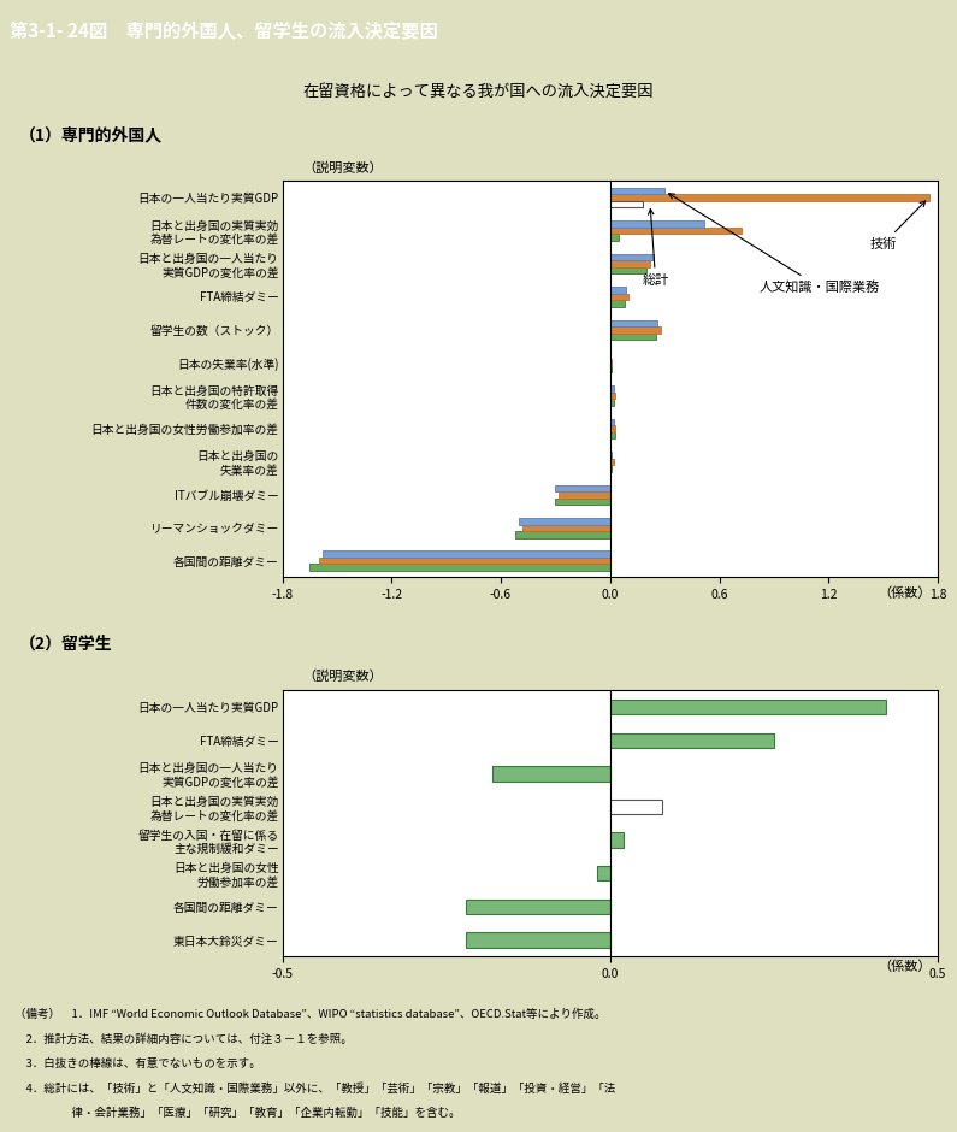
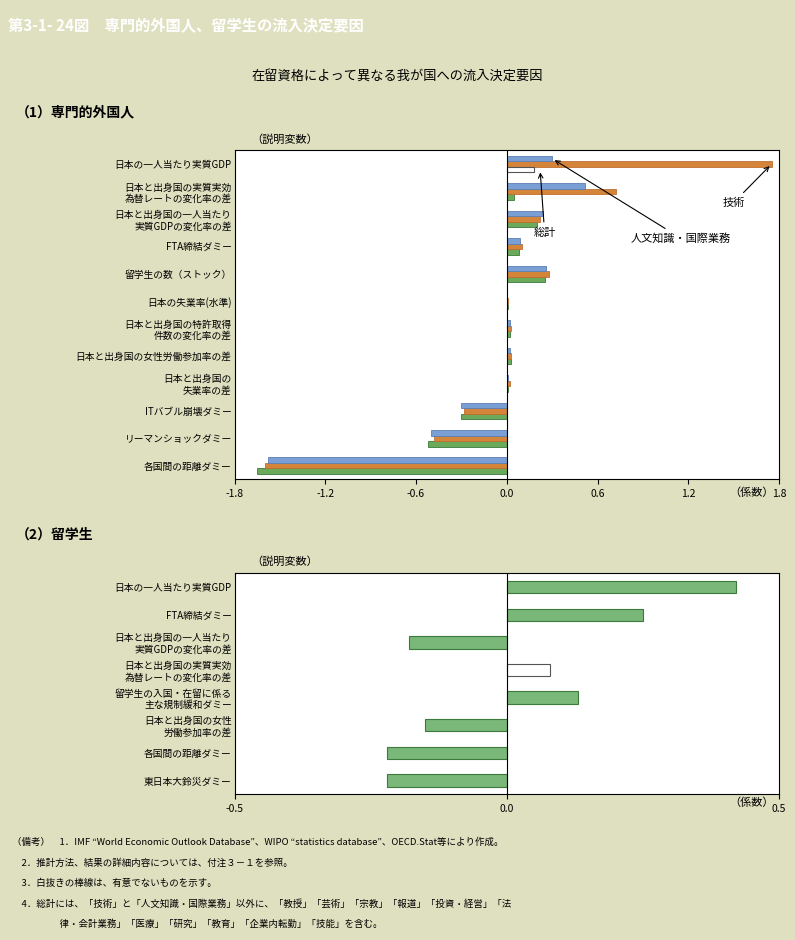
留学生の入国・在留に係る 主な規制緩和ダミー: 0.02 -> 0.13
日本と出身国の女性 労働参加率の差: -0.02 -> -0.15
